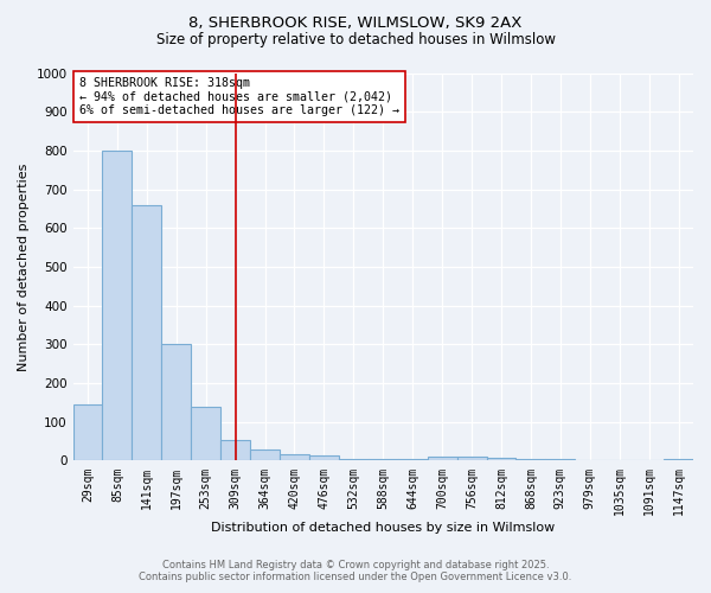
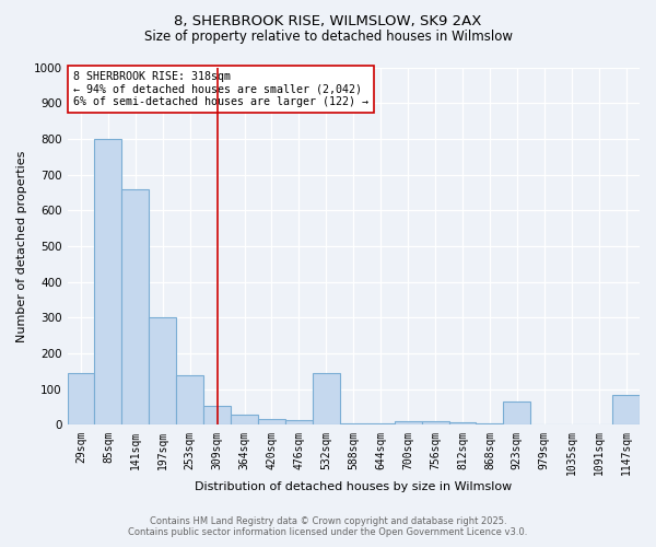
532sqm: 5 -> 145
923sqm: 5 -> 65
1147sqm: 5 -> 85
